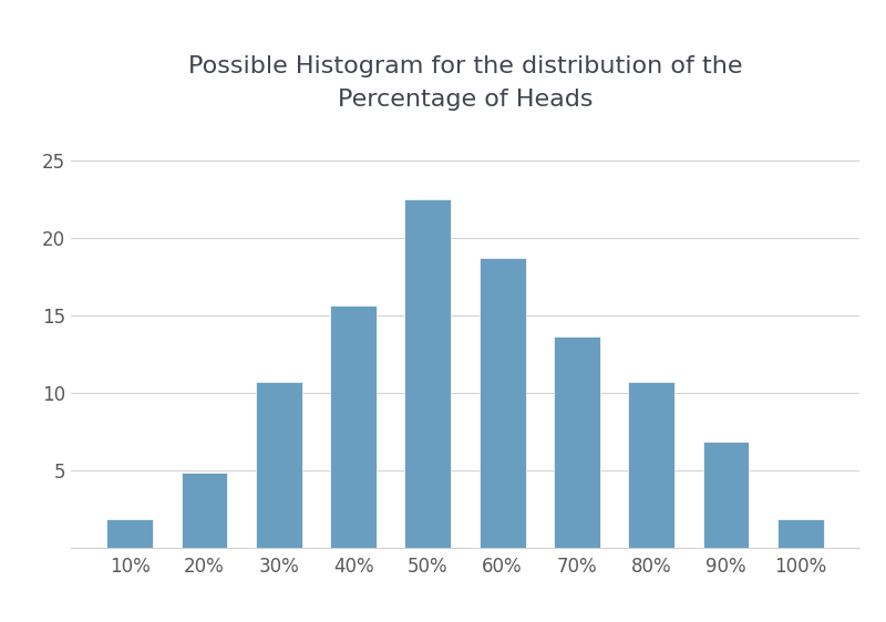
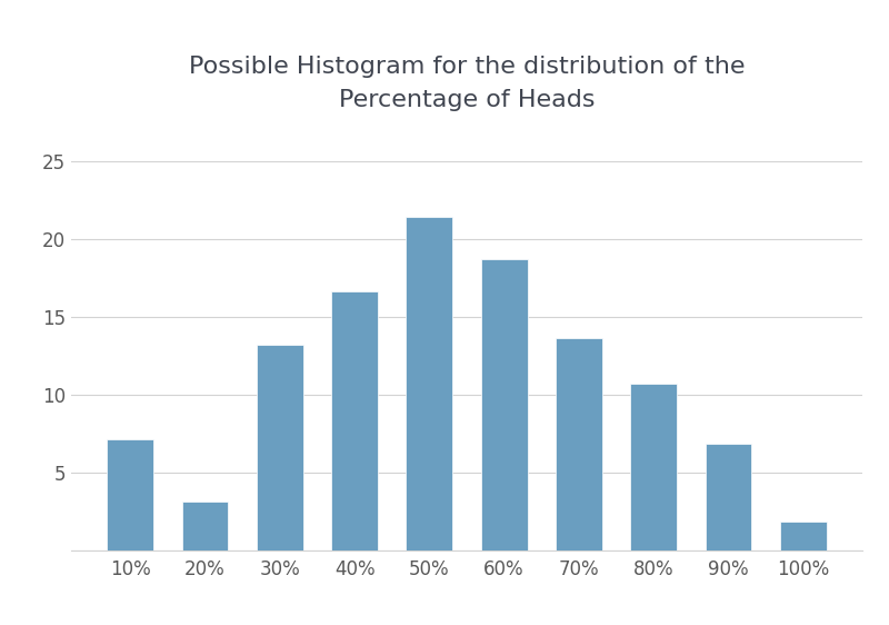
10%: 1.8 -> 7.1
20%: 4.8 -> 3.1
30%: 10.7 -> 13.2
40%: 15.6 -> 16.6
50%: 22.5 -> 21.4
